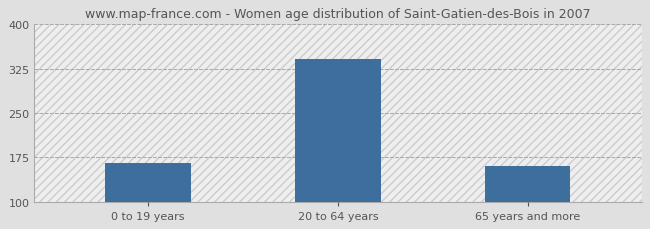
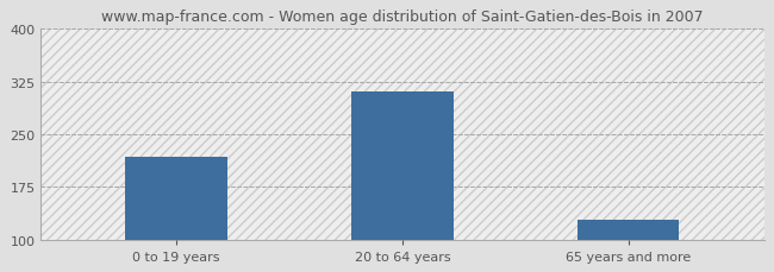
0 to 19 years: 165 -> 218
20 to 64 years: 342 -> 310
65 years and more: 160 -> 128
